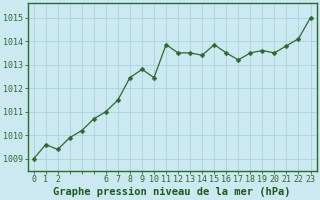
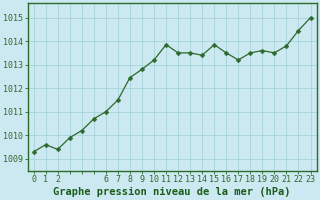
0: 1009.00 -> 1009.30
10: 1012.45 -> 1013.20
22: 1014.10 -> 1014.45
